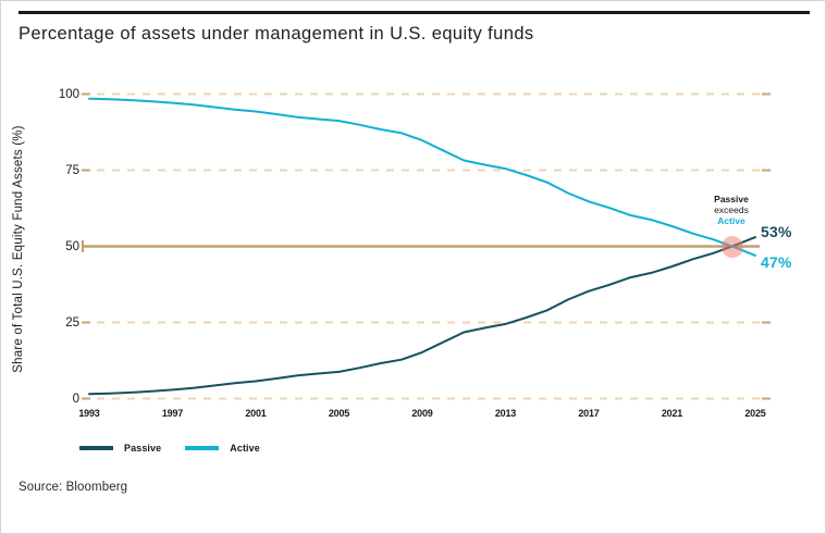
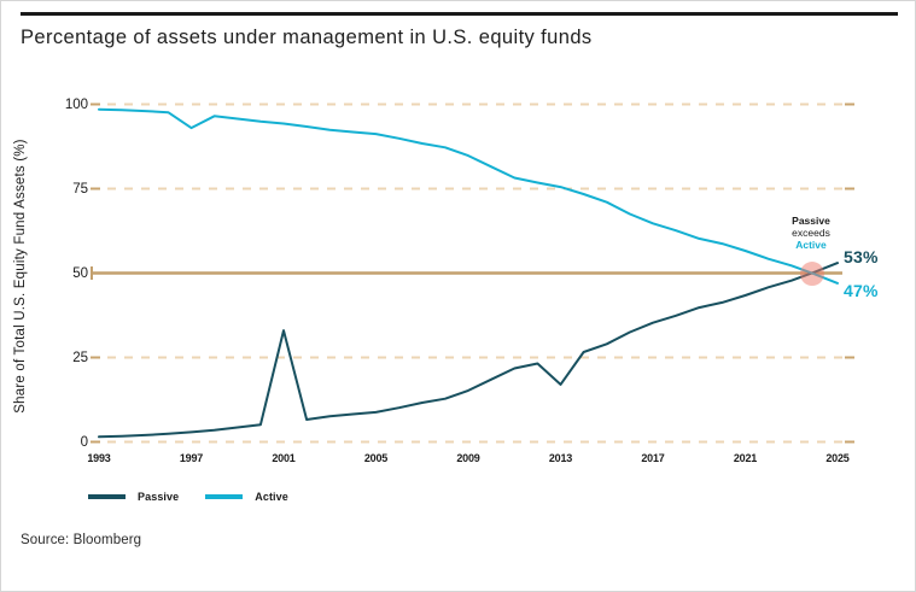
Active/1997: 97 -> 93
Passive/2001: 6 -> 33
Passive/2013: 24 -> 17
